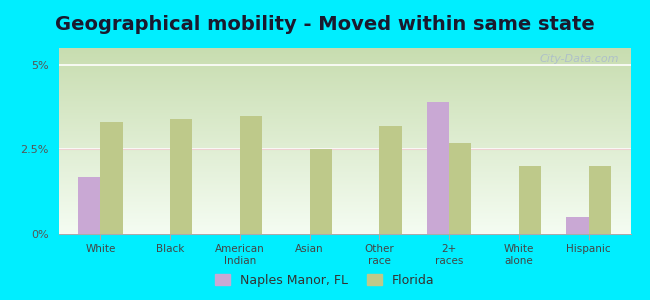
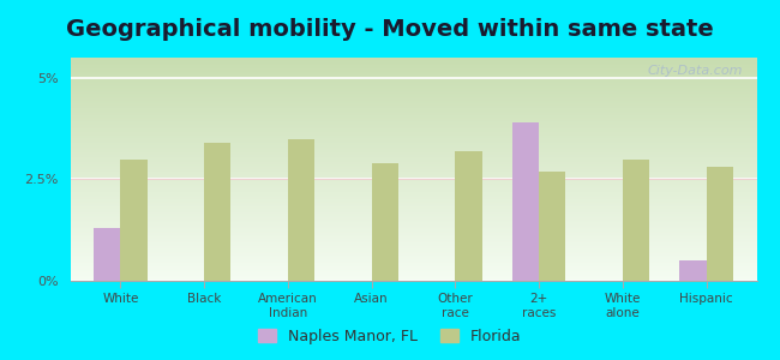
Naples Manor, FL/White: 1.7% -> 1.3%
Florida/White: 3.3% -> 3.0%
Florida/Asian: 2.5% -> 2.9%
Florida/White alone: 2.0% -> 3.0%
Florida/Hispanic: 2.0% -> 2.8%
